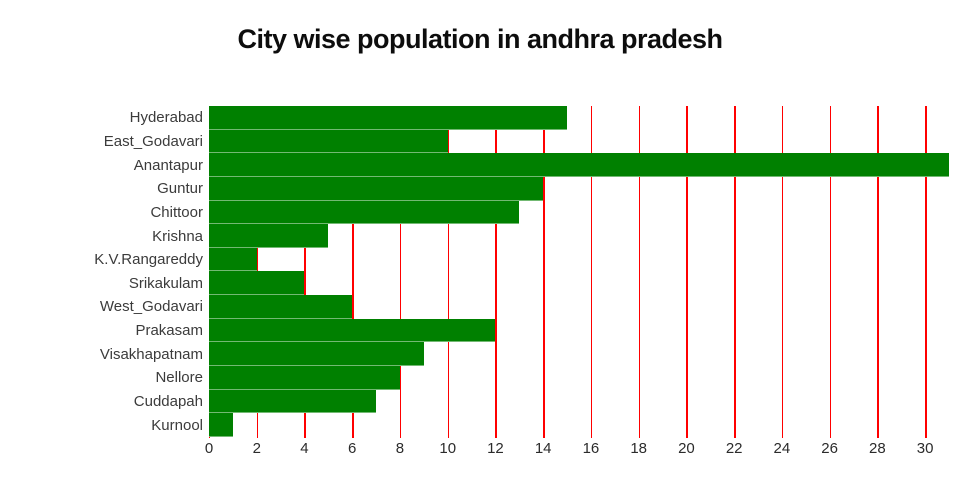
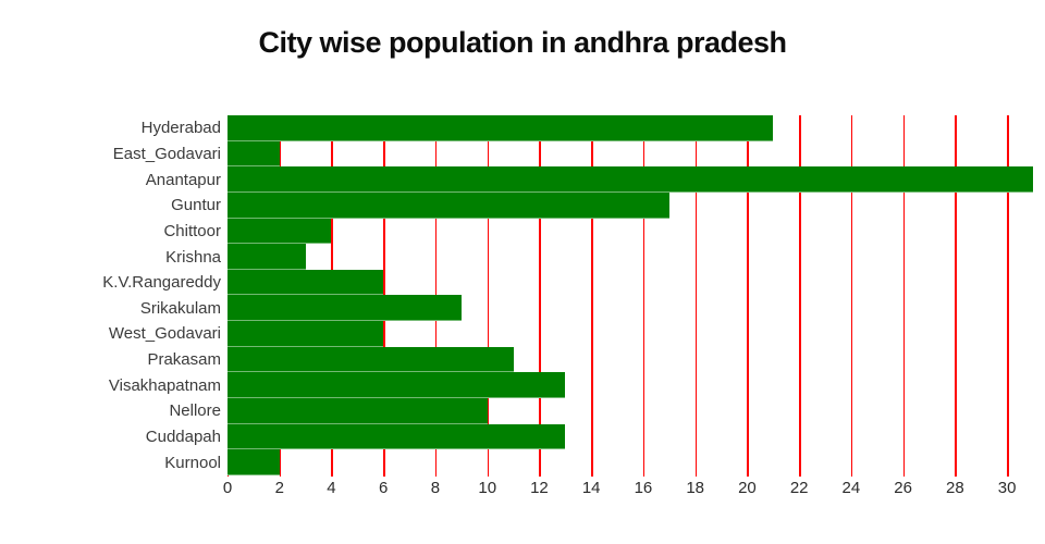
Hyderabad: 15 -> 21
East_Godavari: 10 -> 2
Guntur: 14 -> 17
Chittoor: 13 -> 4
Krishna: 5 -> 3
K.V.Rangareddy: 2 -> 6
Srikakulam: 4 -> 9
Prakasam: 12 -> 11
Visakhapatnam: 9 -> 13
Nellore: 8 -> 10
Cuddapah: 7 -> 13
Kurnool: 1 -> 2
